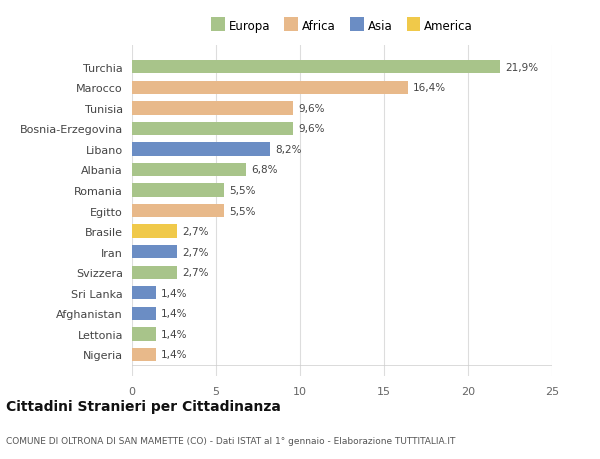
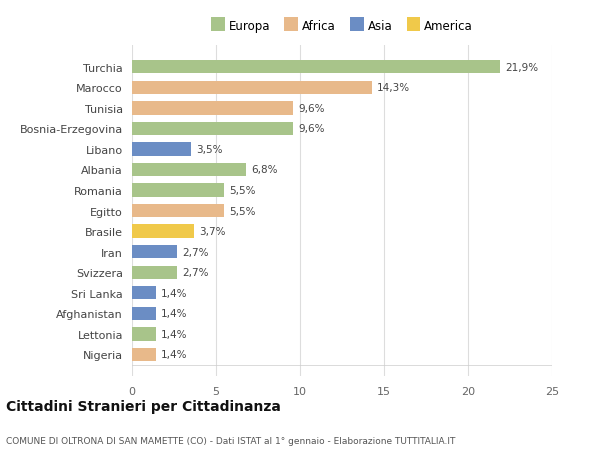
Marocco: 16,4% -> 14,3%
Libano: 8,2% -> 3,5%
Brasile: 2,7% -> 3,7%
